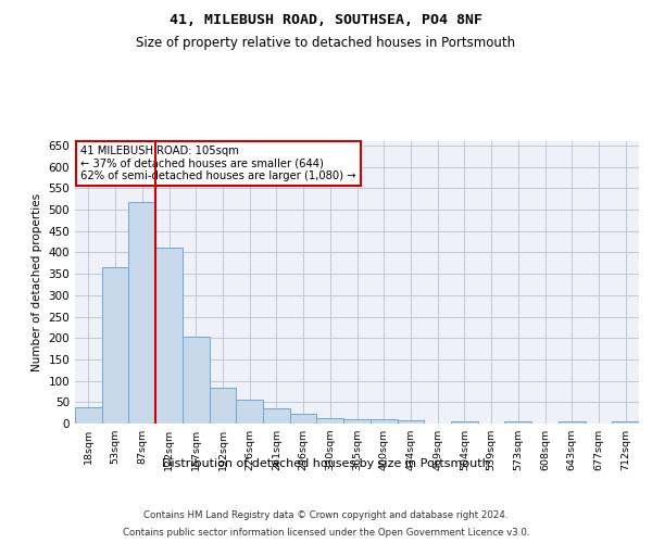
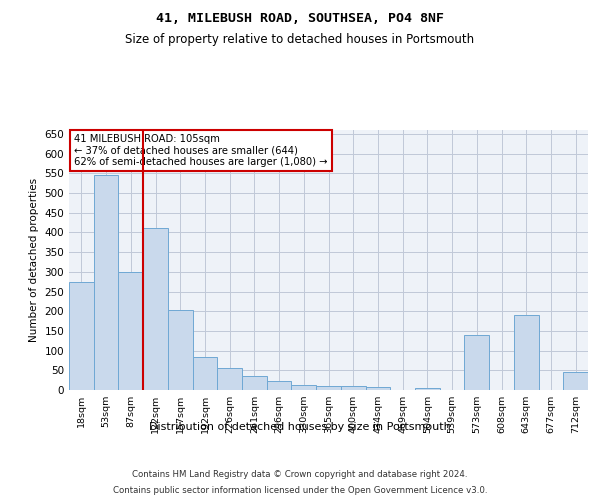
18sqm: 38 -> 275
53sqm: 365 -> 545
87sqm: 518 -> 300
573sqm: 5 -> 140
643sqm: 5 -> 190
712sqm: 5 -> 45
